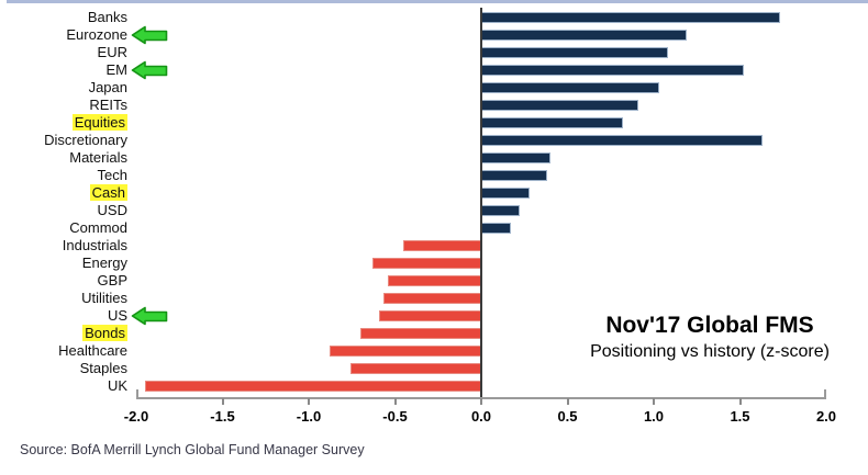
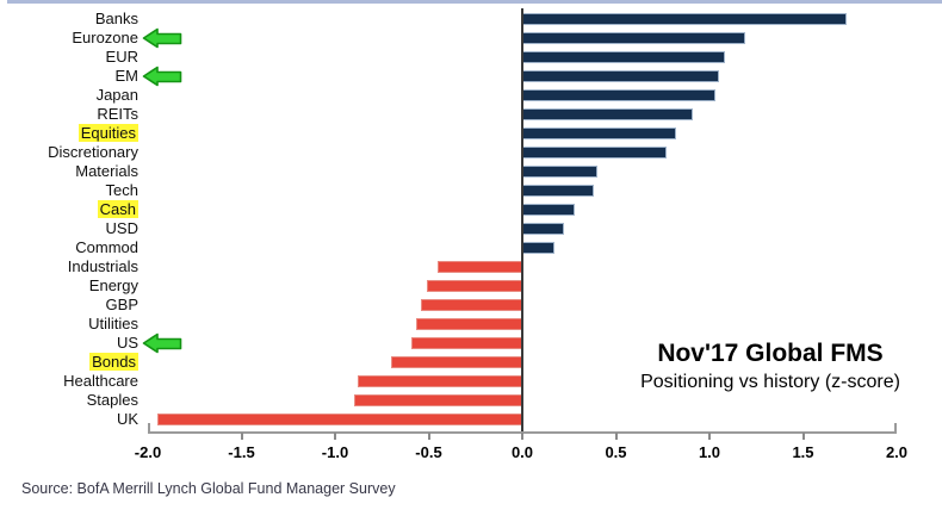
EM: 1.52 -> 1.05
Discretionary: 1.63 -> 0.77
Energy: -0.63 -> -0.51
Staples: -0.76 -> -0.90
